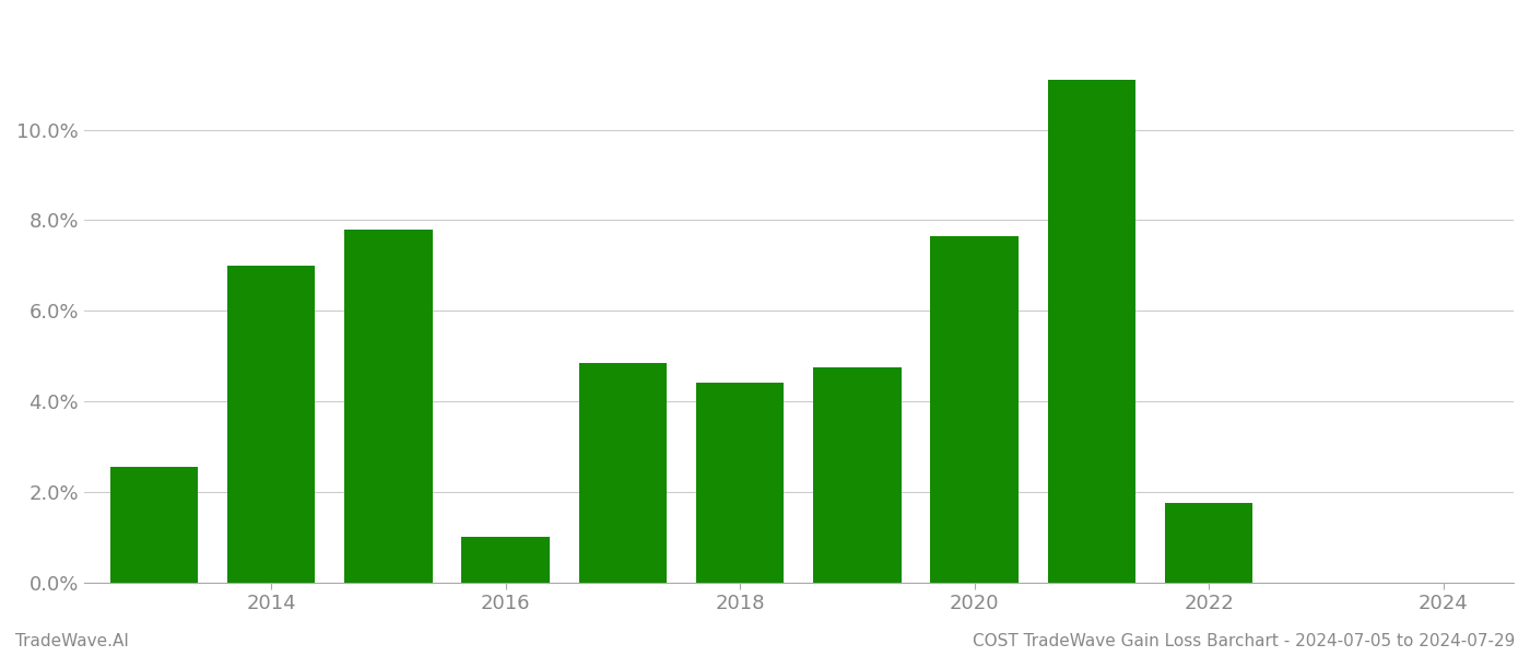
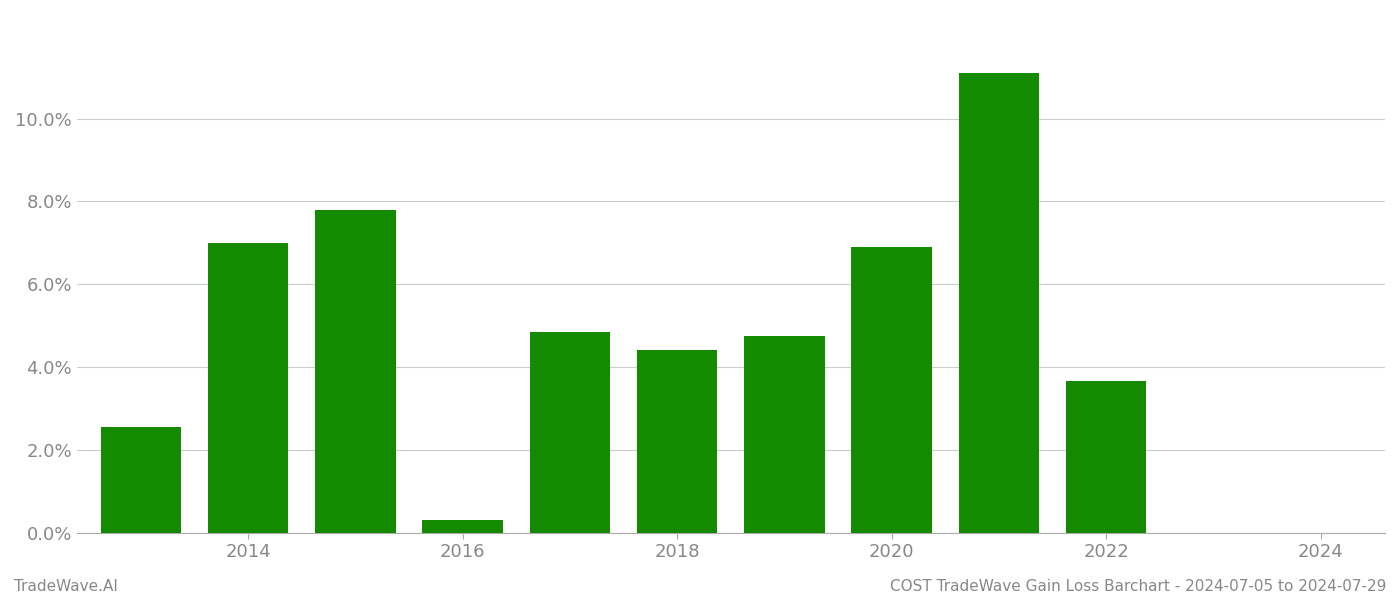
2016: 1.00% -> 0.30%
2020: 7.65% -> 6.90%
2022: 1.75% -> 3.65%
